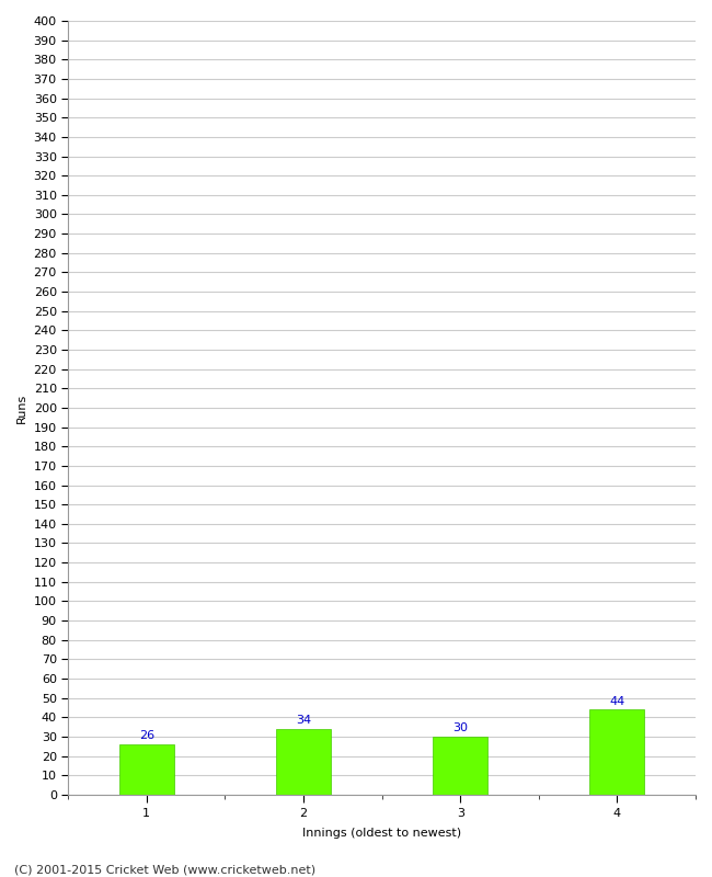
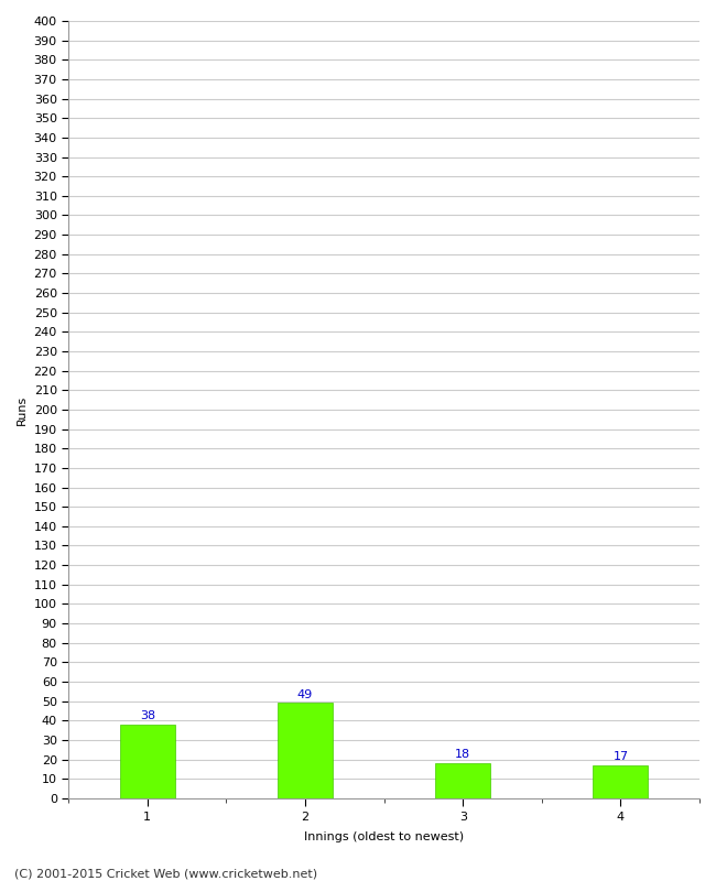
1: 26 -> 38
2: 34 -> 49
3: 30 -> 18
4: 44 -> 17
